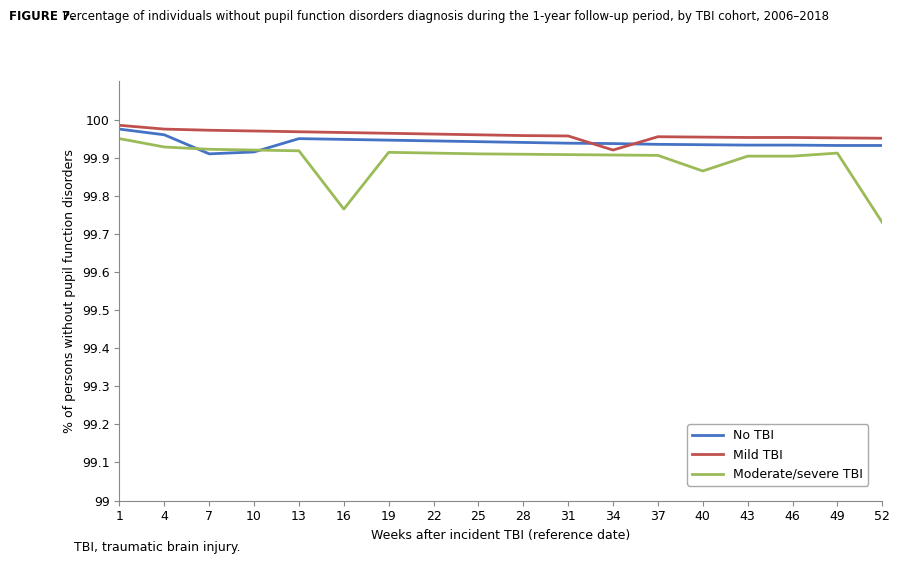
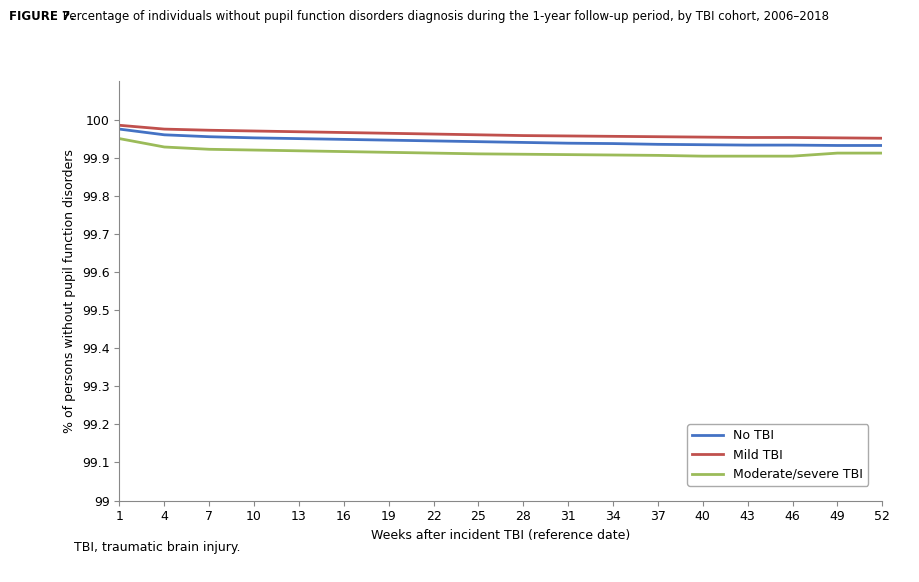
No TBI/7: 99.910 -> 99.955
No TBI/10: 99.915 -> 99.952
Moderate/severe TBI/16: 99.765 -> 99.916
Mild TBI/34: 99.920 -> 99.956
Moderate/severe TBI/40: 99.865 -> 99.904
Moderate/severe TBI/52: 99.730 -> 99.912
